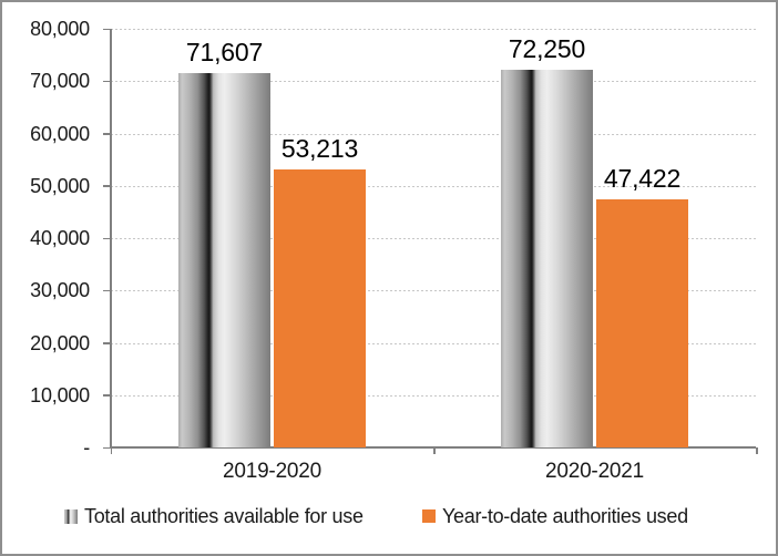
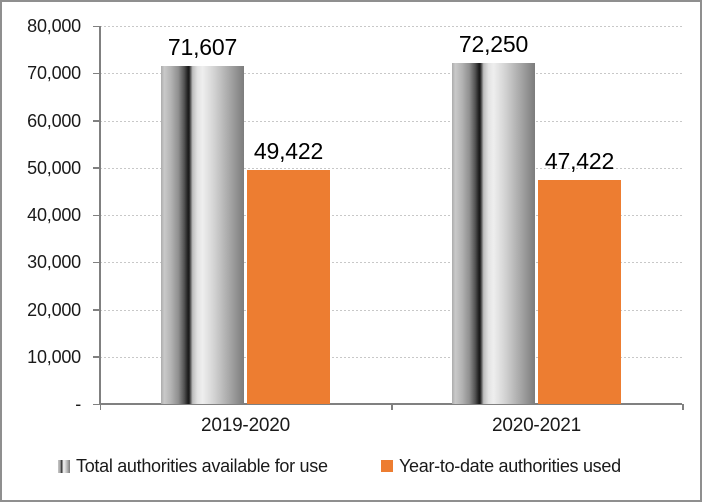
Year-to-date authorities used/2019-2020: 53,213 -> 49,422
